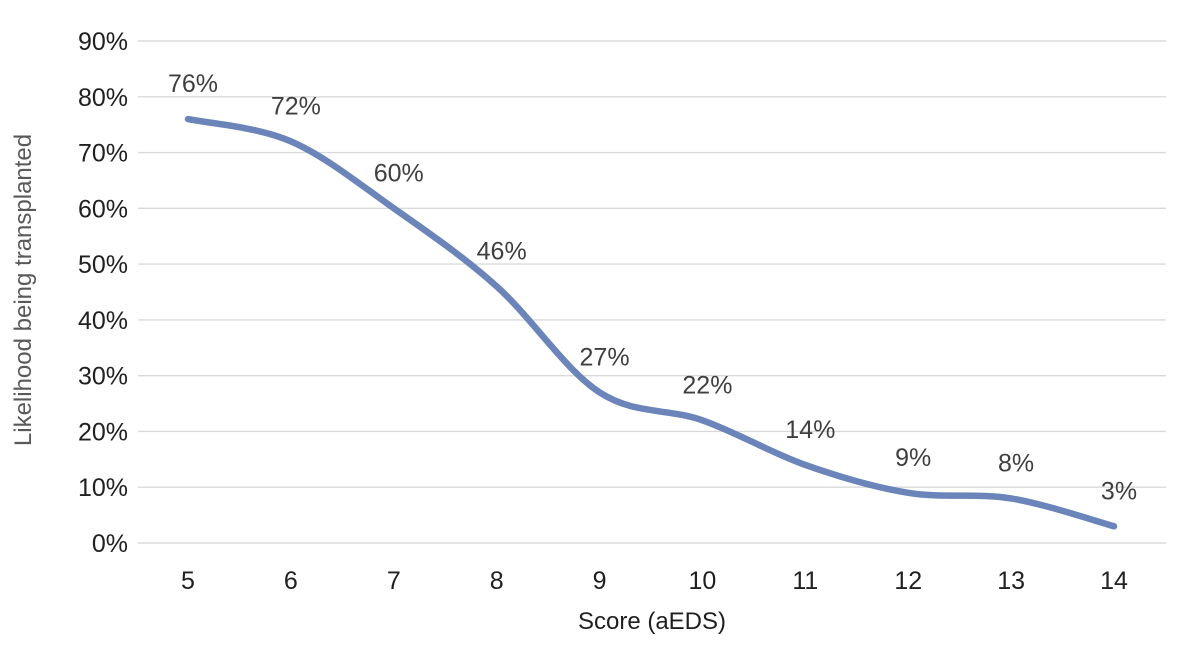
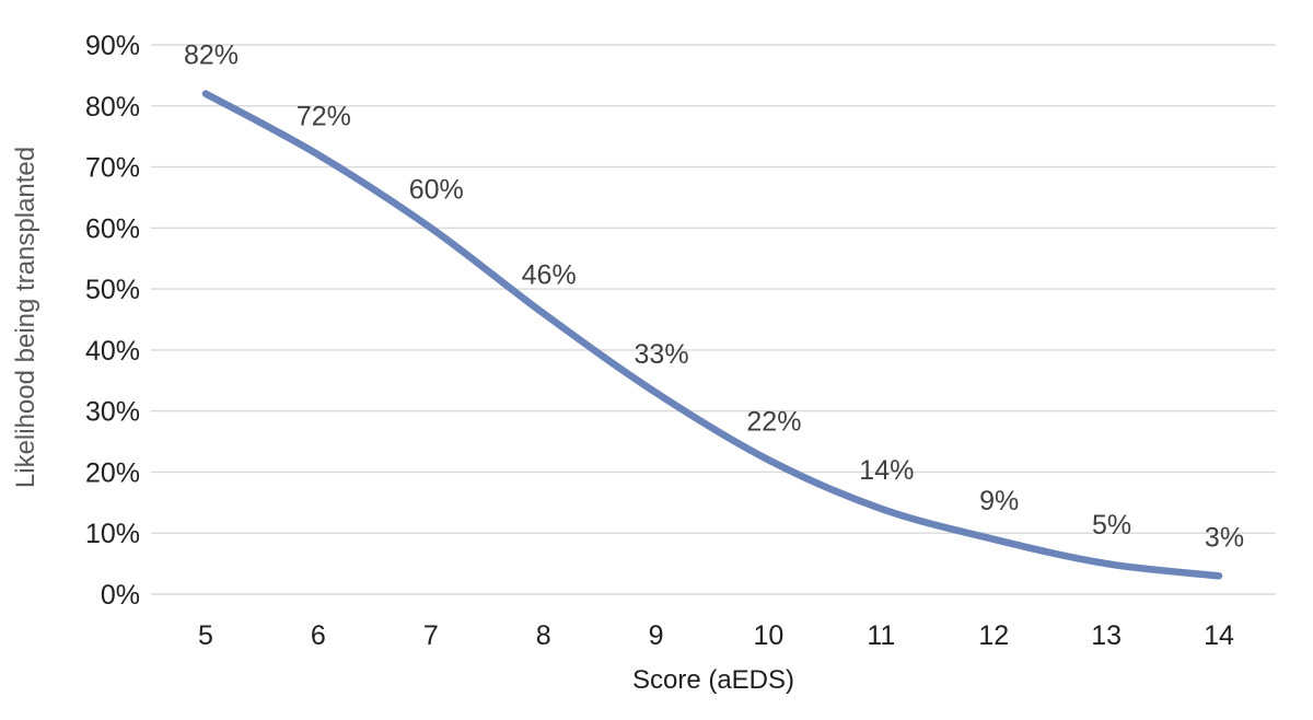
5: 76% -> 82%
9: 27% -> 33%
13: 8% -> 5%
